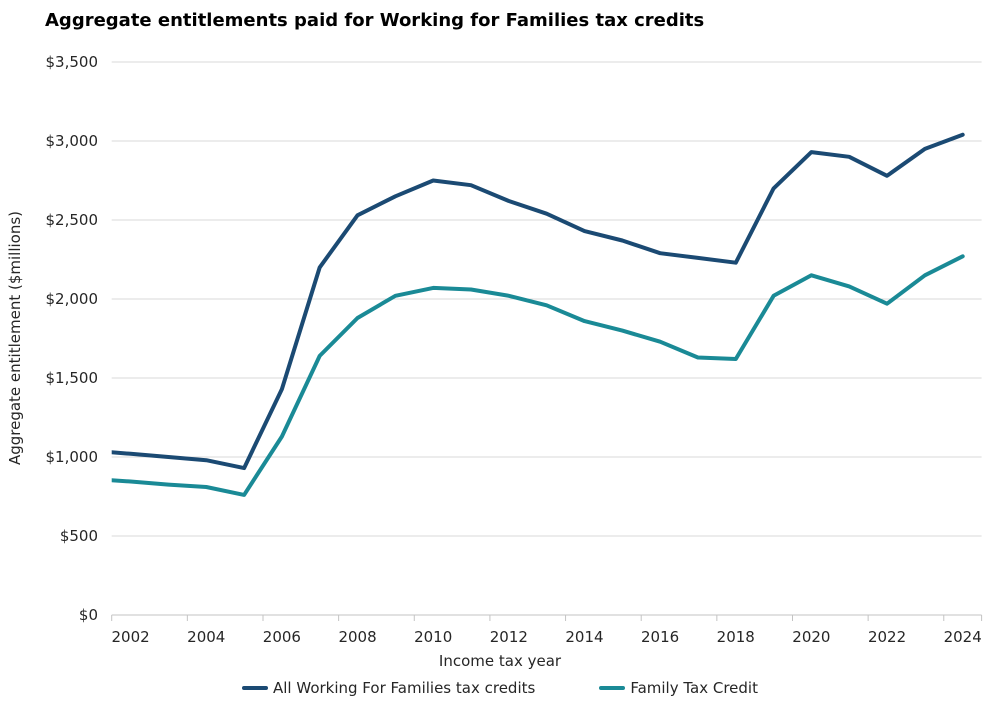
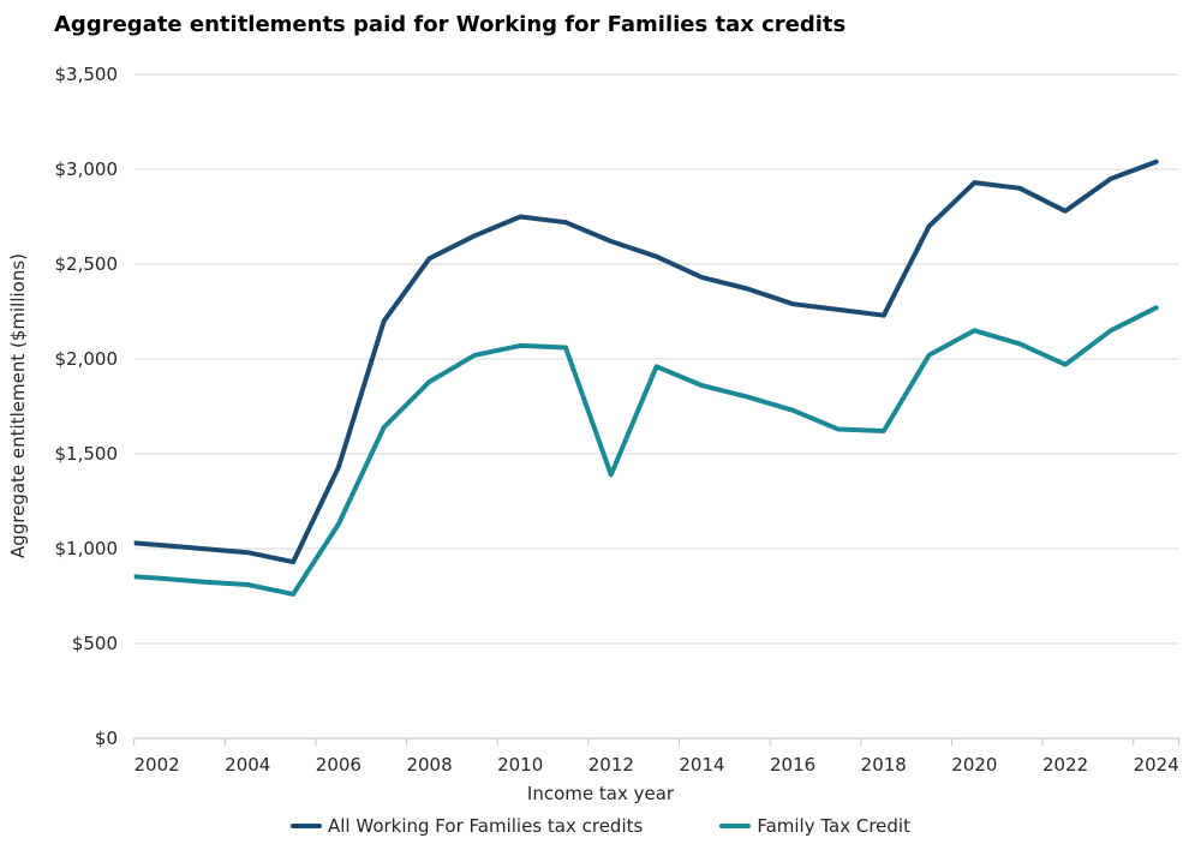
Family Tax Credit/2012: $2020 -> $1390
